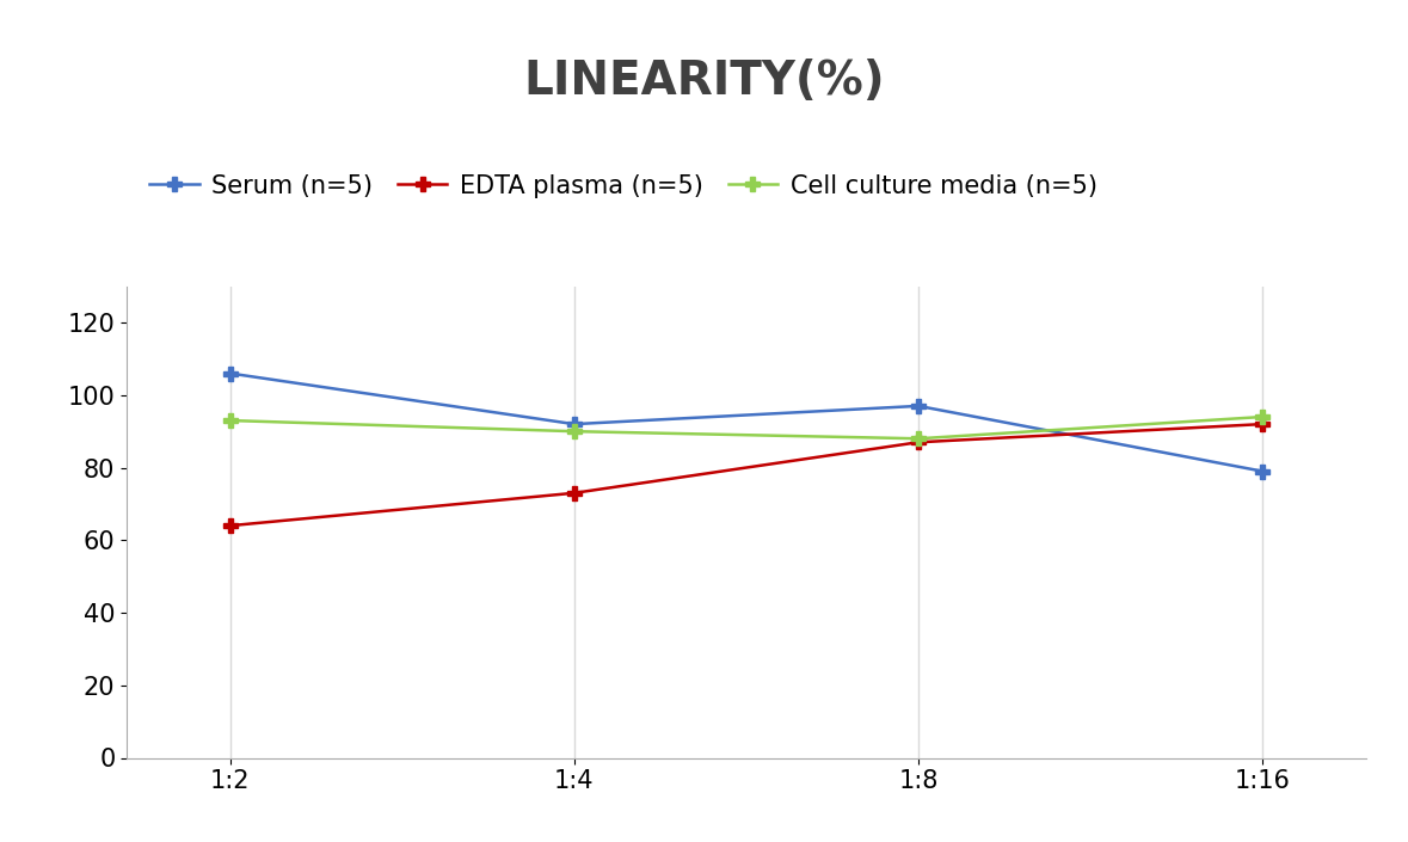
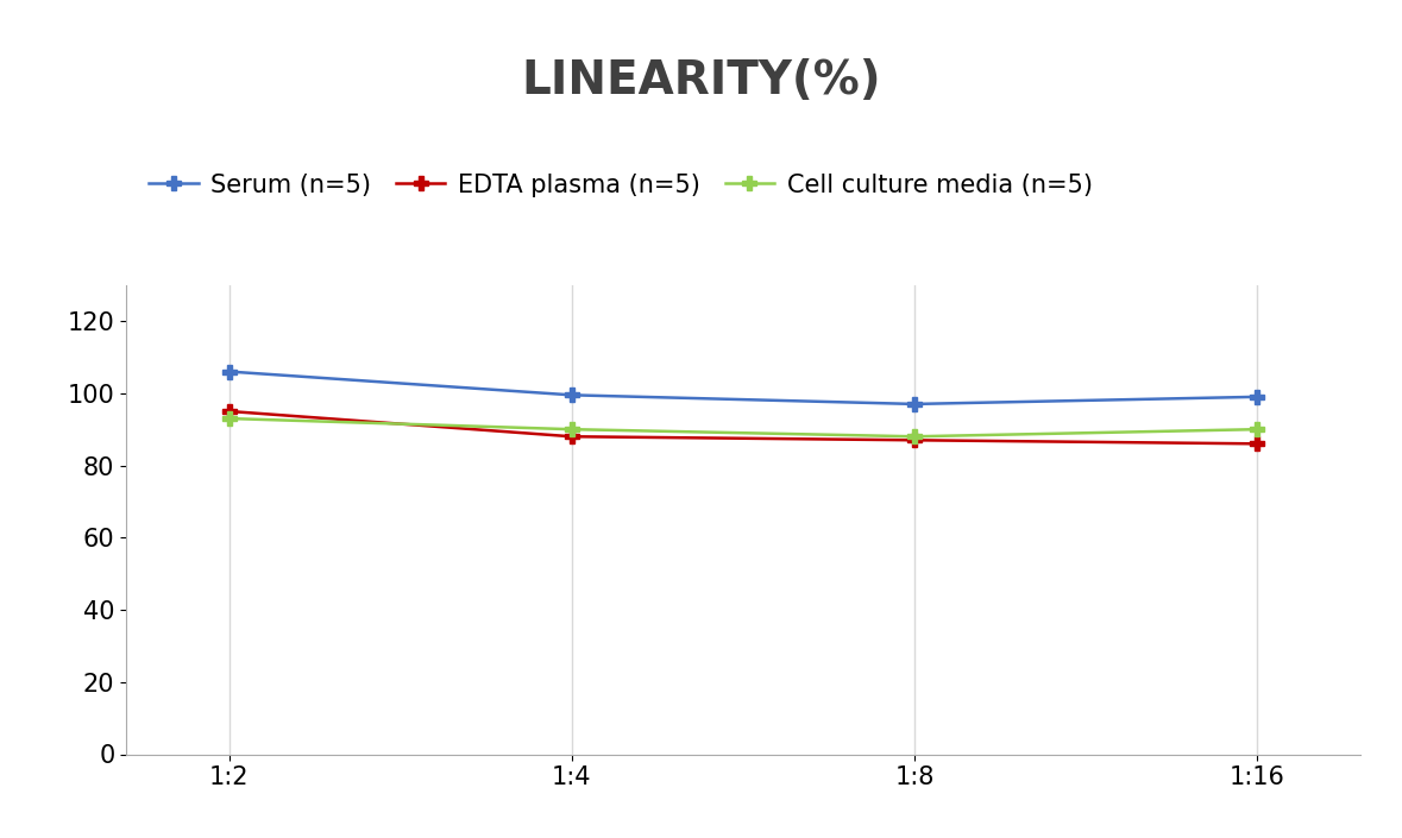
EDTA plasma (n=5)/1:2: 64 -> 95
Serum (n=5)/1:4: 92.0 -> 99.5
EDTA plasma (n=5)/1:4: 73 -> 88
Serum (n=5)/1:16: 79.0 -> 99.0
EDTA plasma (n=5)/1:16: 92 -> 86
Cell culture media (n=5)/1:16: 94 -> 90
